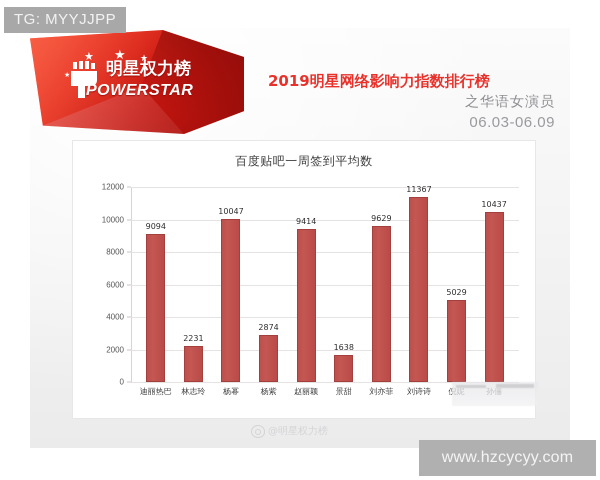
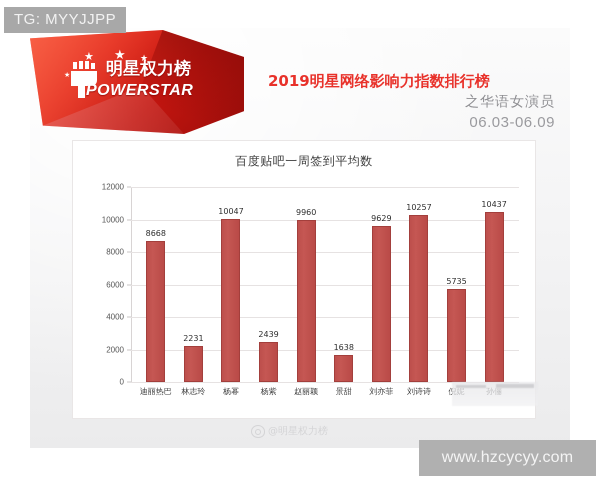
迪丽热巴: 9094 -> 8668
杨紫: 2874 -> 2439
赵丽颖: 9414 -> 9960
刘诗诗: 11367 -> 10257
倪妮: 5029 -> 5735
